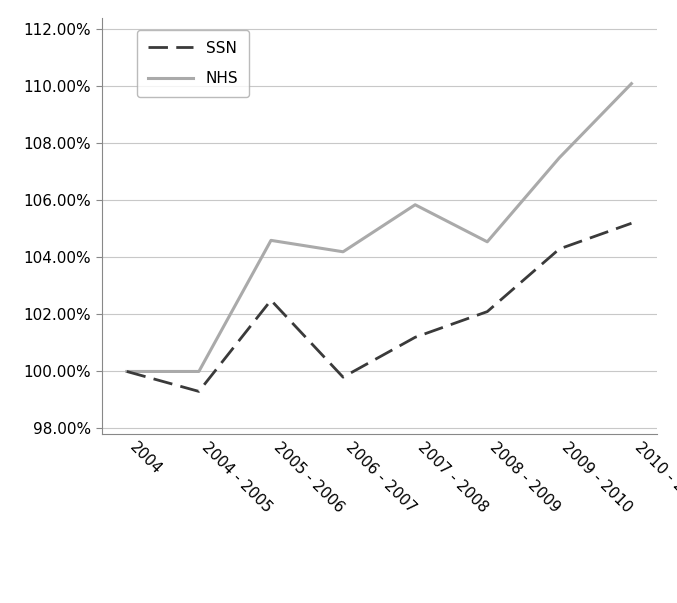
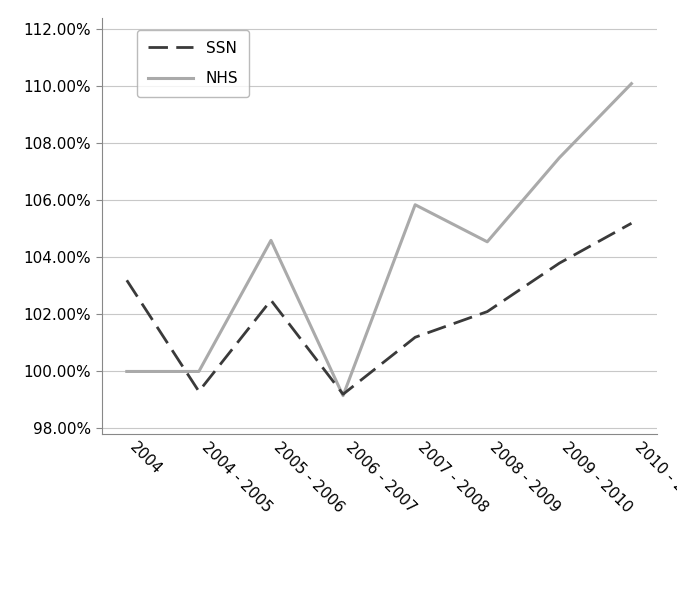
SSN/2004: 100.0% -> 103.2%
SSN/2006 - 2007: 99.8% -> 99.2%
NHS/2006 - 2007: 104.20% -> 99.15%
SSN/2009 - 2010: 104.3% -> 103.8%
